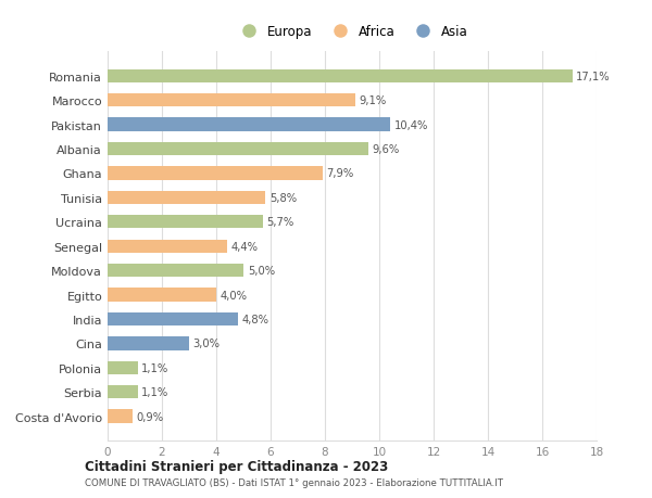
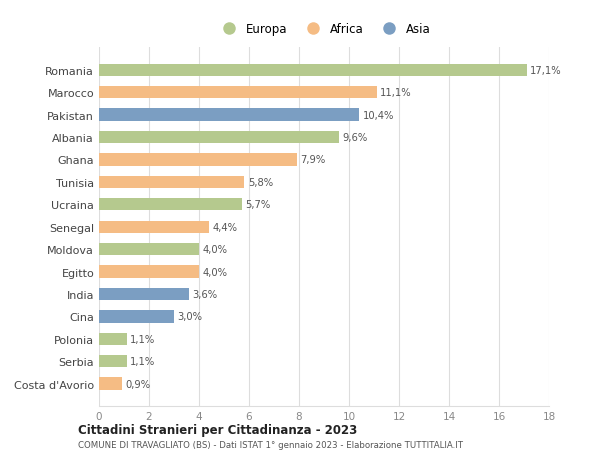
Marocco: 9,1% -> 11,1%
Moldova: 5,0% -> 4,0%
India: 4,8% -> 3,6%
